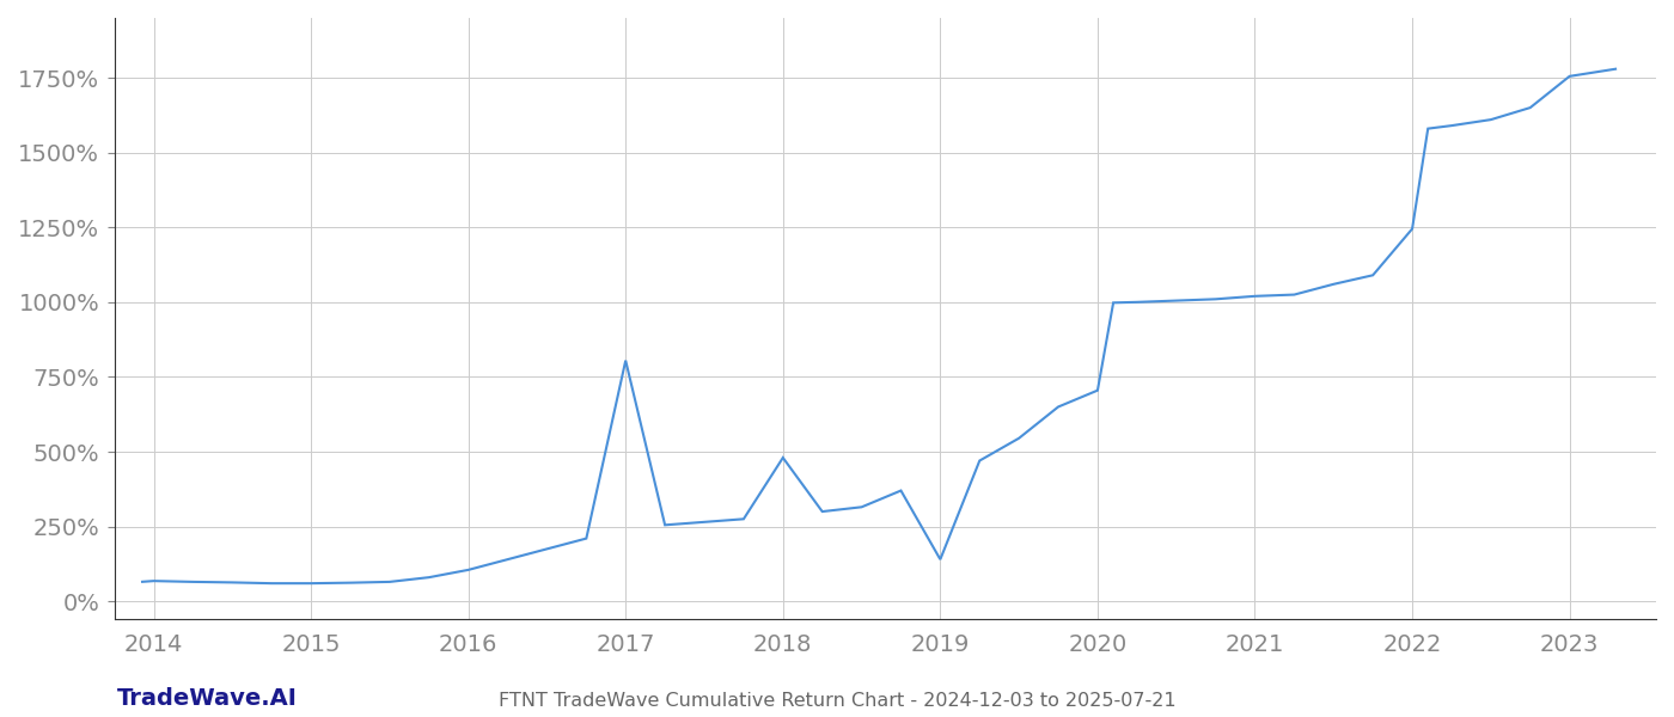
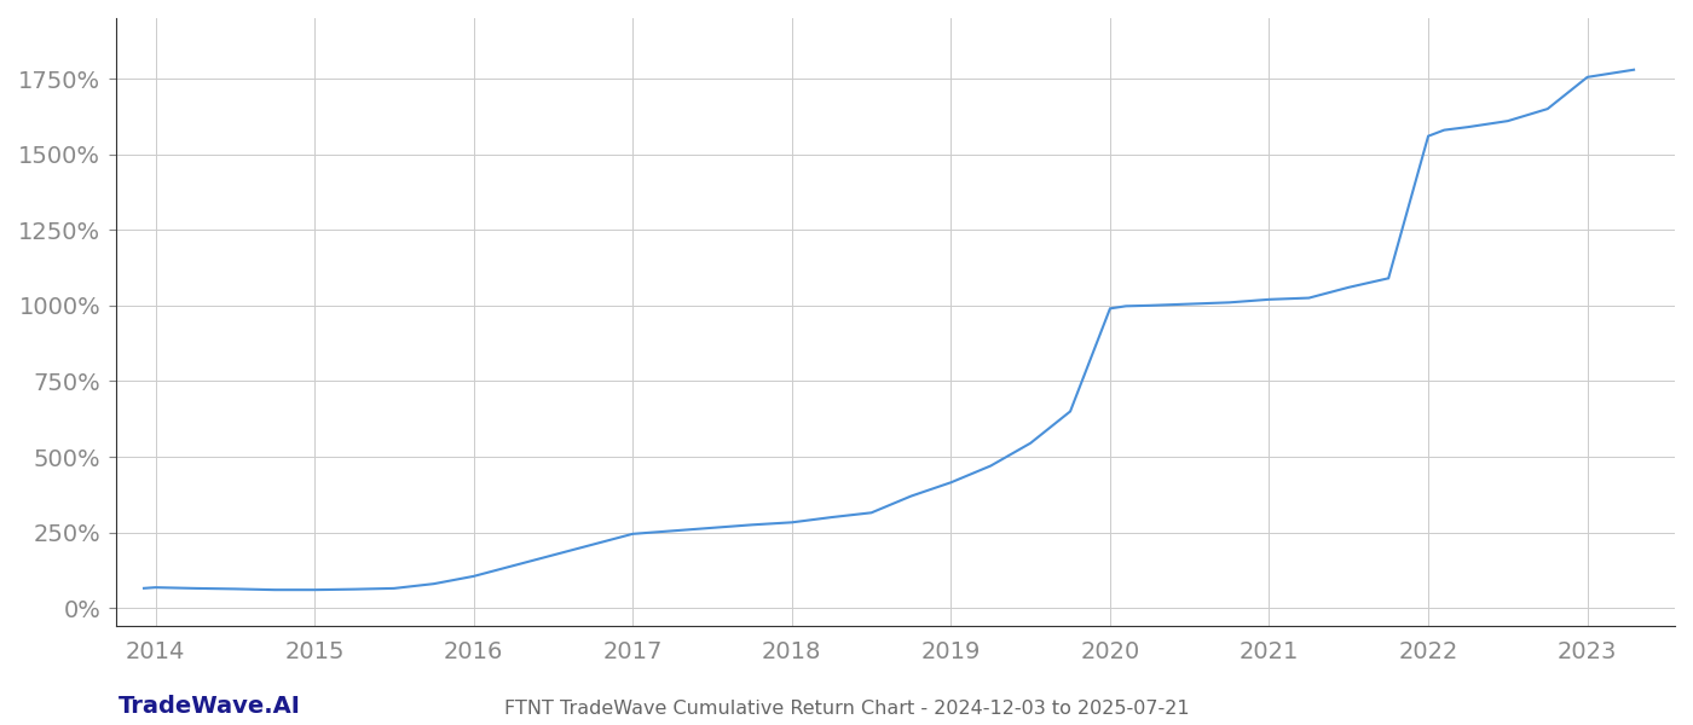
2017: 805% -> 245%
2018: 480% -> 283%
2019: 140% -> 415%
2020: 705% -> 990%
2022: 1245% -> 1560%
